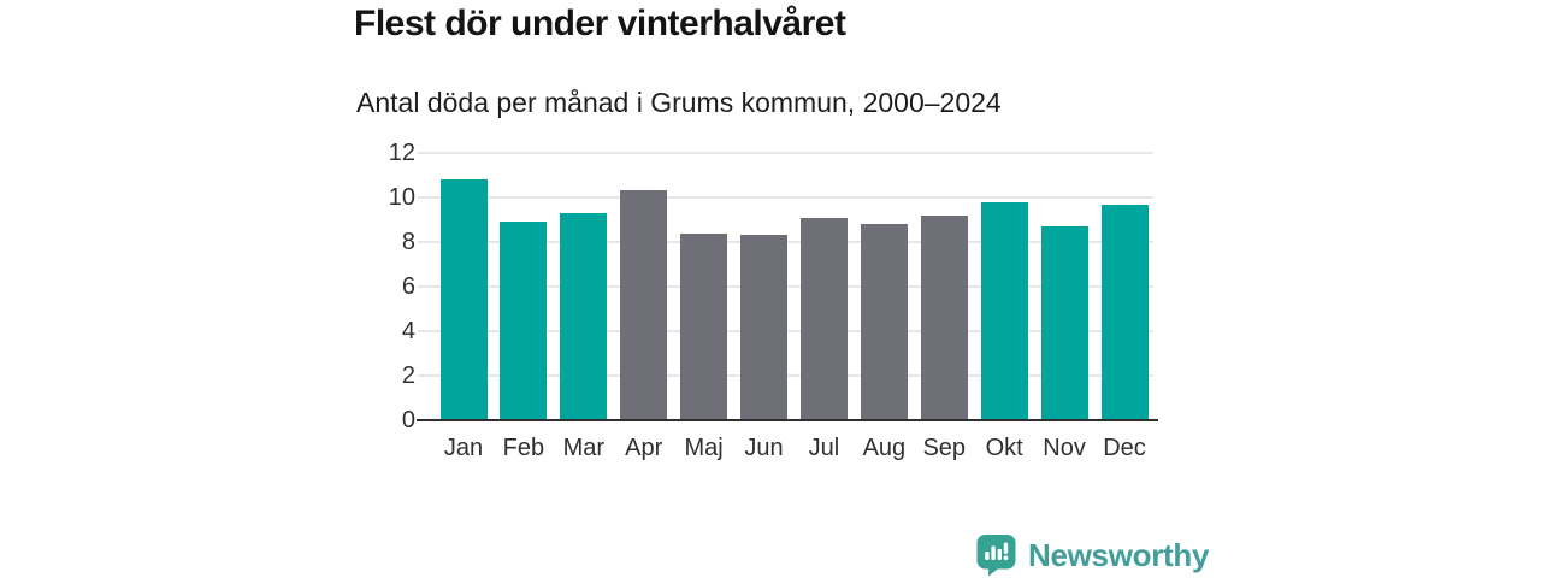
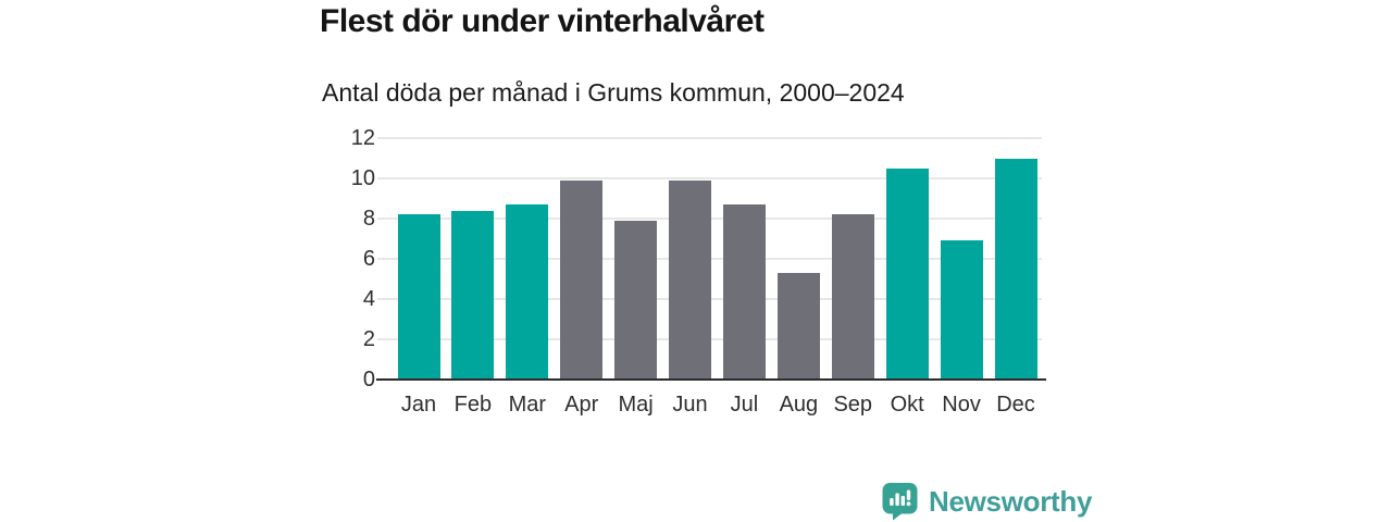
Jan: 10.8 -> 8.2
Feb: 8.9 -> 8.4
Mar: 9.3 -> 8.7
Apr: 10.3 -> 9.9
Maj: 8.4 -> 7.9
Jun: 8.3 -> 9.9
Jul: 9.1 -> 8.7
Aug: 8.8 -> 5.3
Sep: 9.2 -> 8.2
Okt: 9.8 -> 10.5
Nov: 8.7 -> 6.9
Dec: 9.7 -> 11.0
